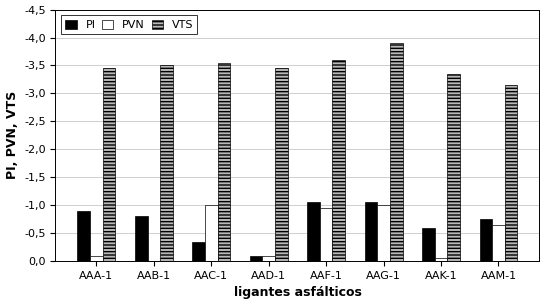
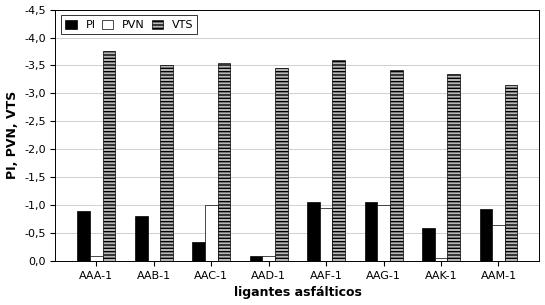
VTS/AAA-1: -3,45 -> -3,76
VTS/AAG-1: -3,90 -> -3,42
PI/AAM-1: -0,75 -> -0,94
